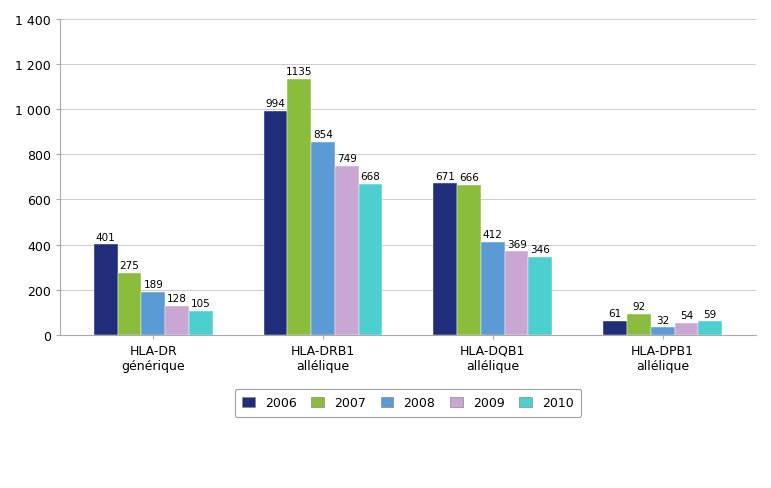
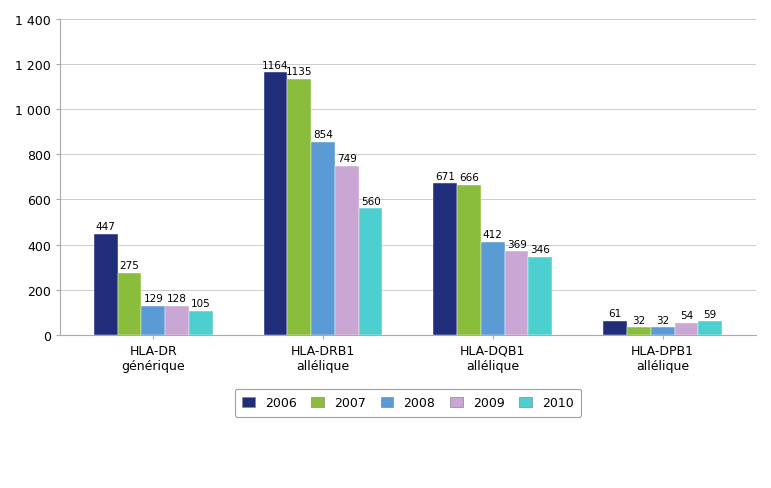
2006/HLA-DR générique: 401 -> 447
2008/HLA-DR générique: 189 -> 129
2006/HLA-DRB1 allélique: 994 -> 1164
2010/HLA-DRB1 allélique: 668 -> 560
2007/HLA-DPB1 allélique: 92 -> 32
